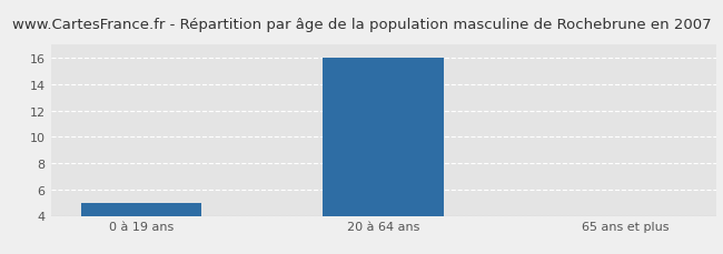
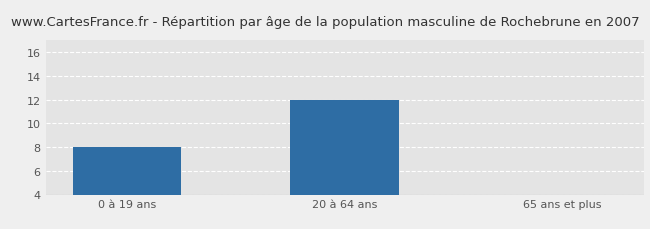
0 à 19 ans: 5 -> 8
20 à 64 ans: 16 -> 12
